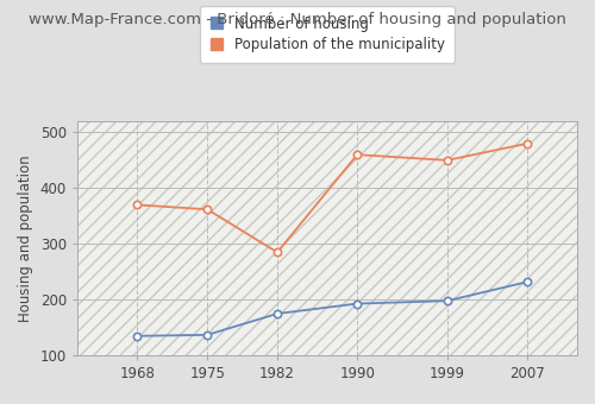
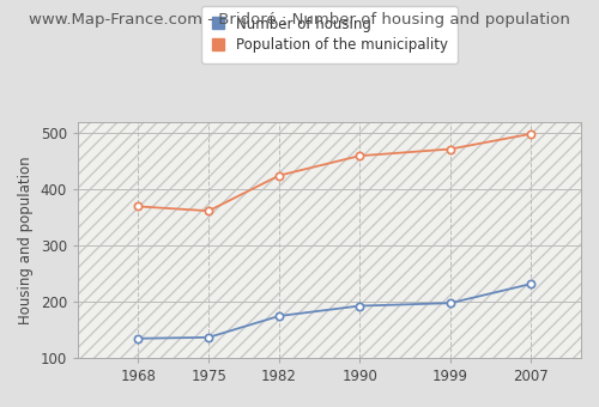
Population of the municipality/1982: 285 -> 425
Population of the municipality/1999: 450 -> 472
Population of the municipality/2007: 480 -> 499
